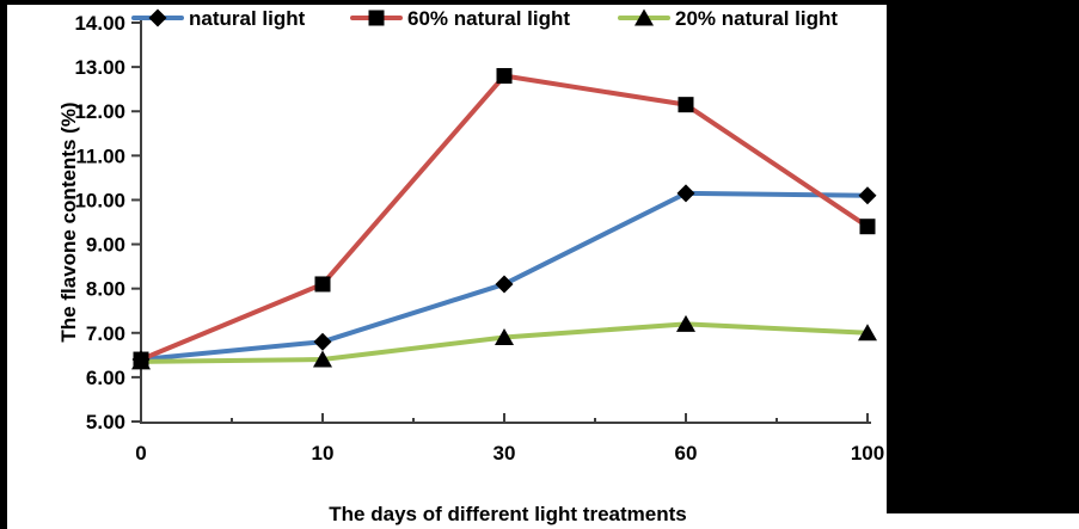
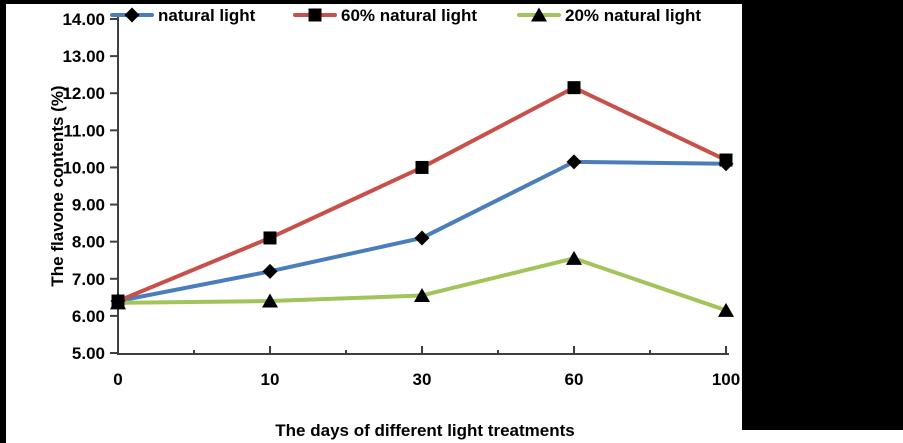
natural light/10: 6.8 -> 7.2
60% natural light/30: 12.8 -> 10.0
20% natural light/30: 6.9 -> 6.5
20% natural light/60: 7.2 -> 7.5
60% natural light/100: 9.4 -> 10.2
20% natural light/100: 7.0 -> 6.2
